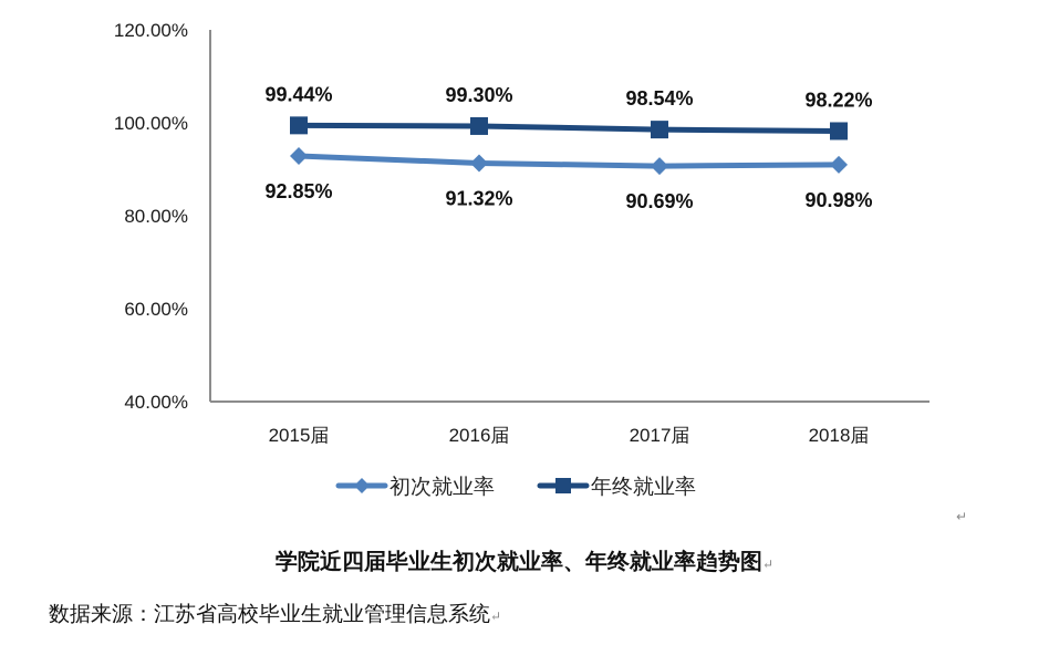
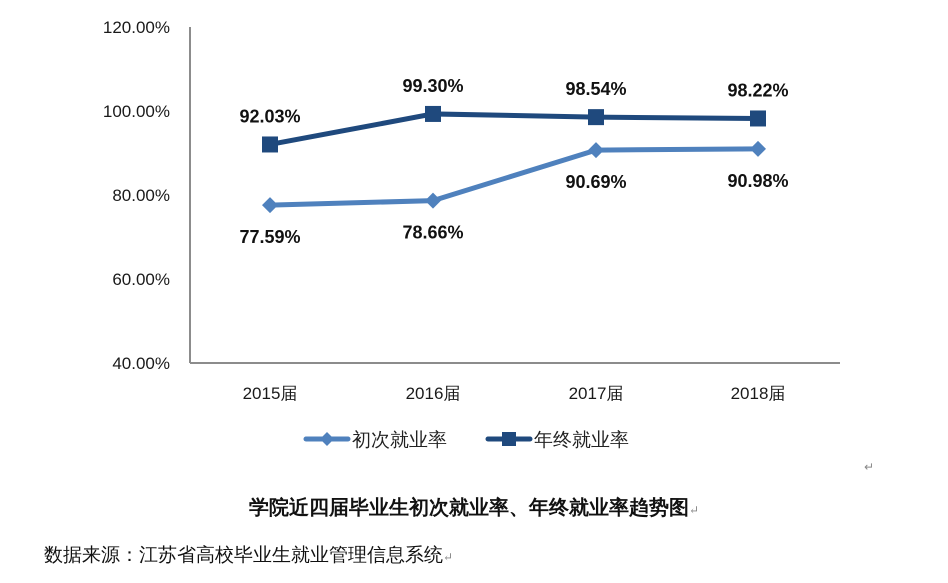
初次就业率/2015届: 92.85% -> 77.59%
年终就业率/2015届: 99.44% -> 92.03%
初次就业率/2016届: 91.32% -> 78.66%
